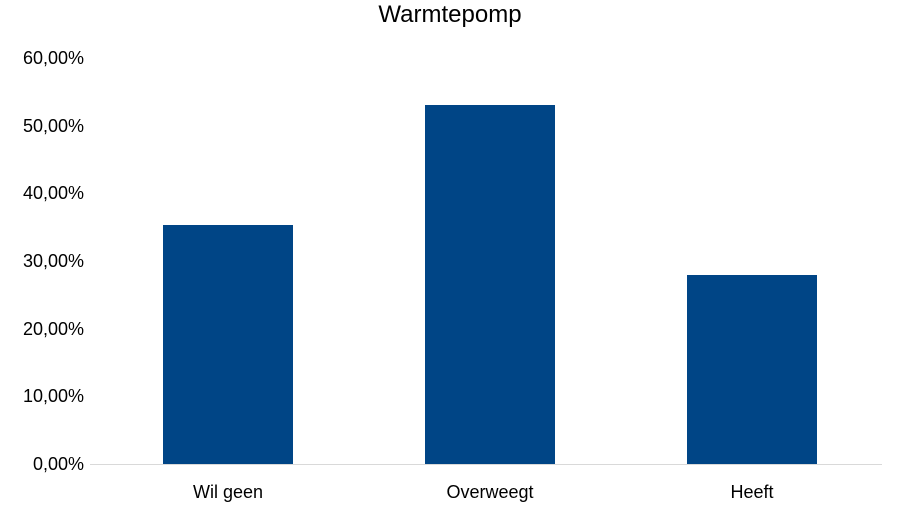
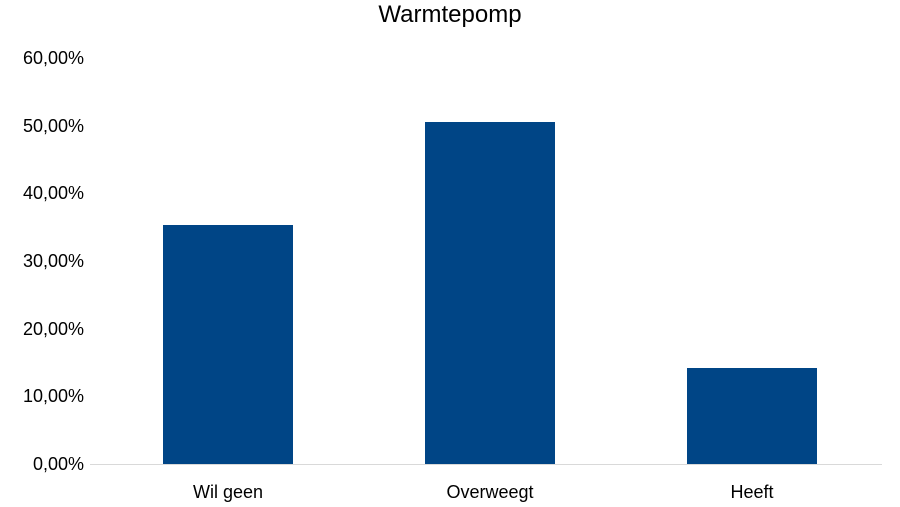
Overweegt: 53% -> 50%
Heeft: 28% -> 14%
